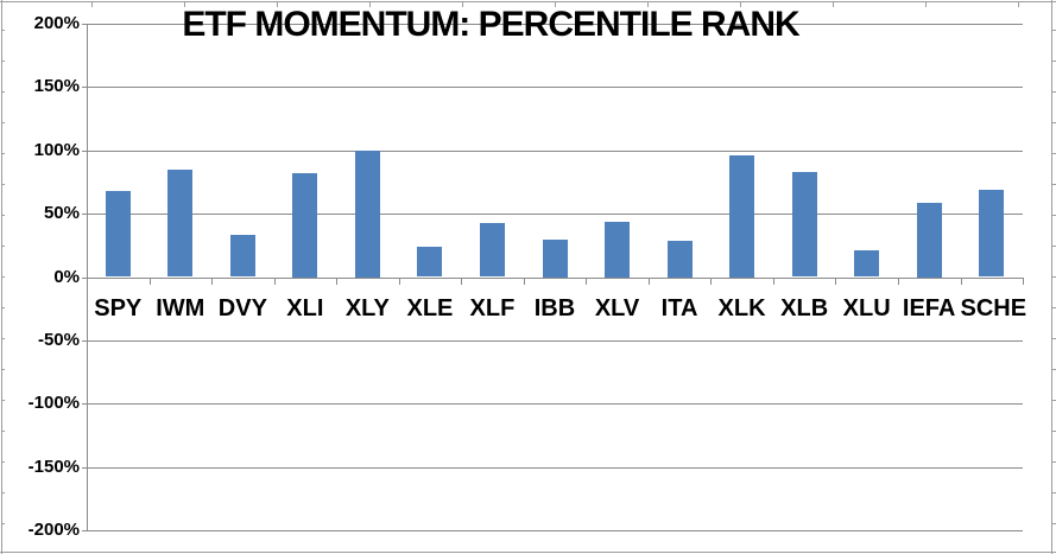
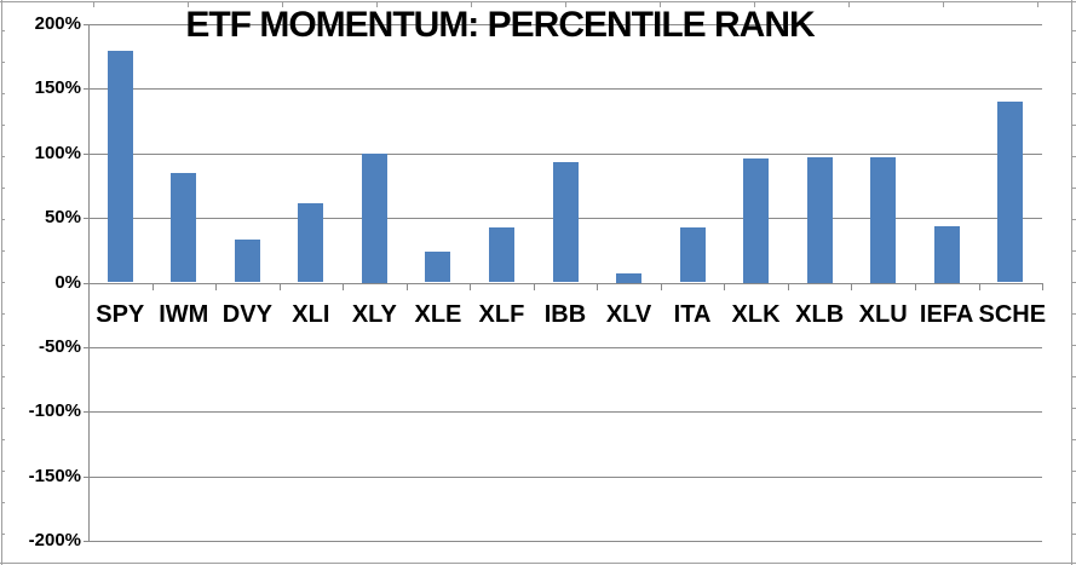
SPY: 68% -> 179%
XLI: 82% -> 61%
IBB: 30% -> 93%
XLV: 44% -> 7%
ITA: 29% -> 43%
XLB: 83% -> 97%
XLU: 21% -> 97%
IEFA: 59% -> 44%
SCHE: 69% -> 140%
